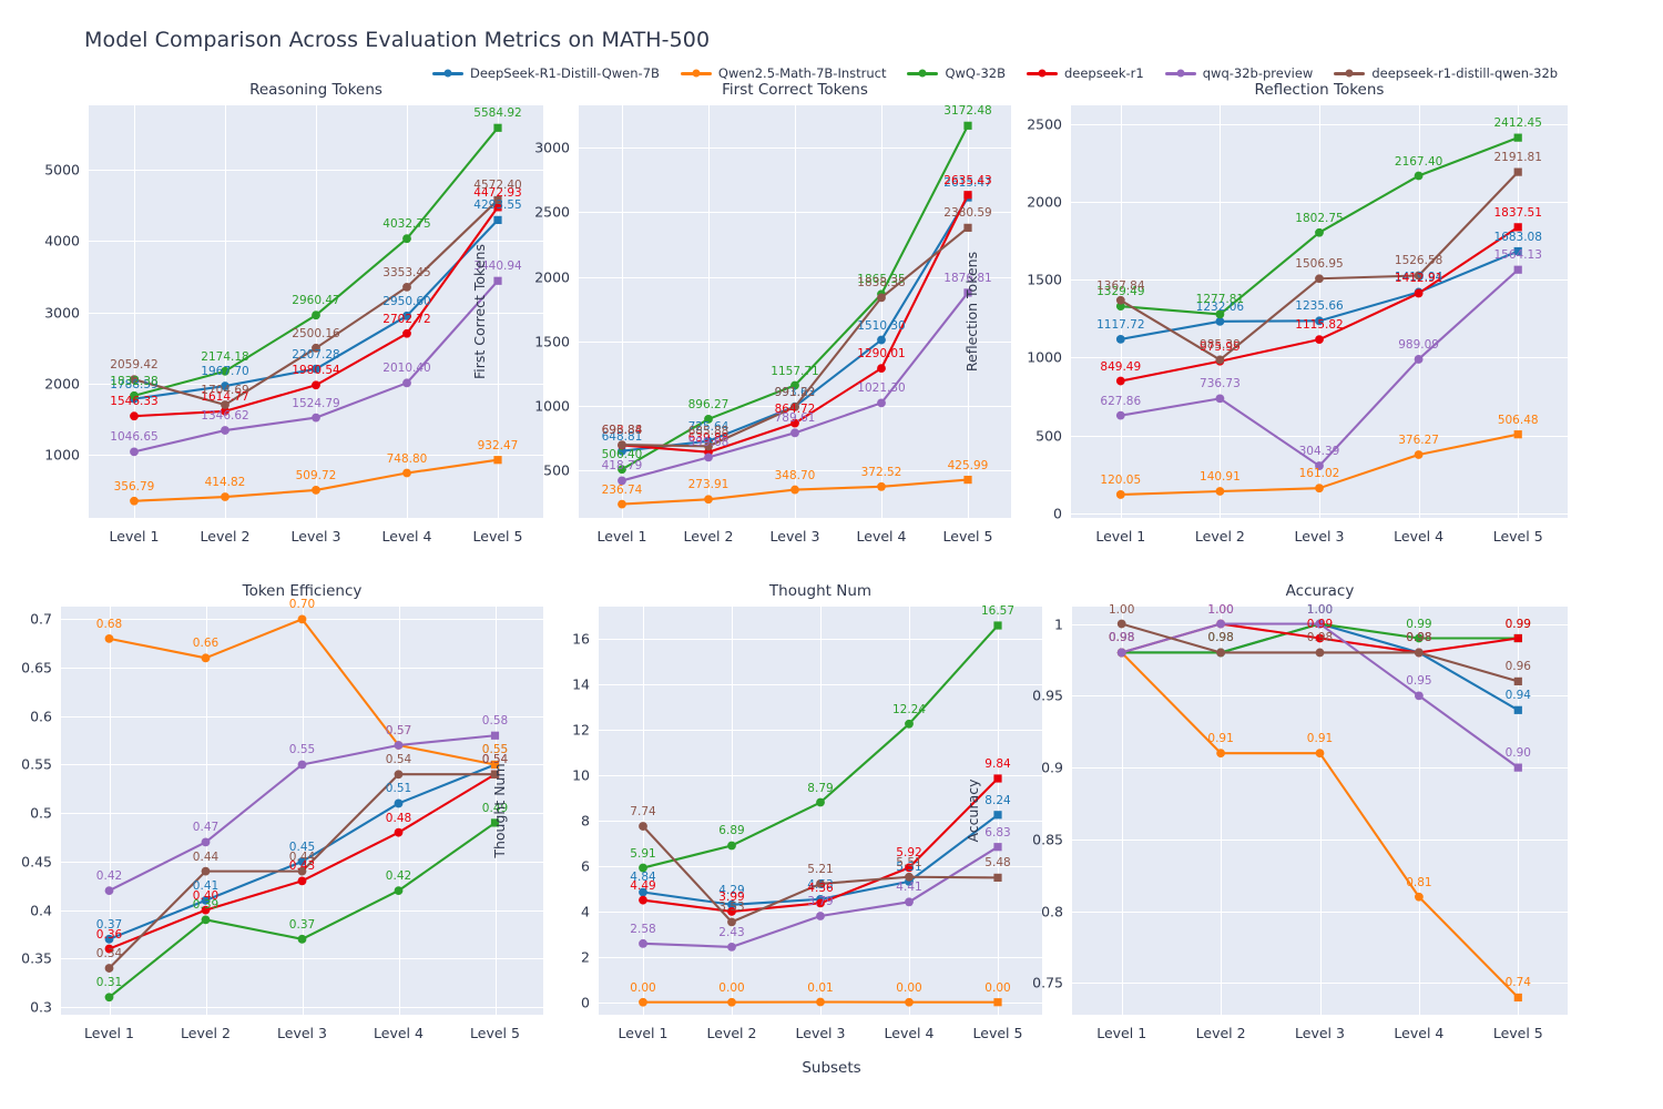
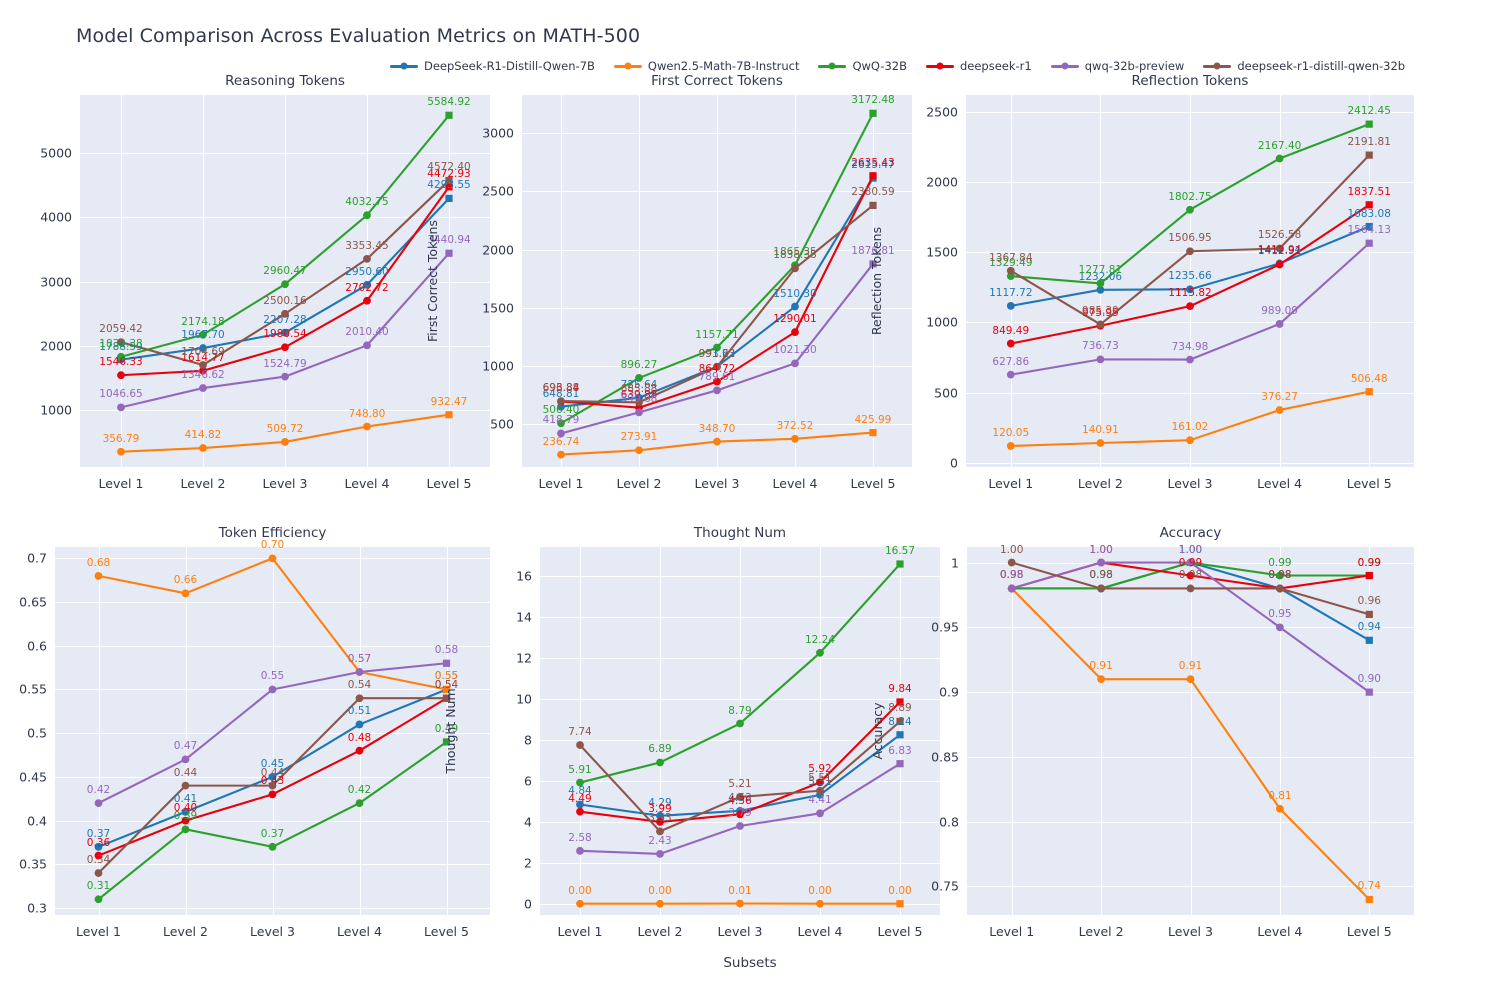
Reflection Tokens/qwq-32b-preview/Level 3: 304.39 -> 734.98
Thought Num/deepseek-r1-distill-qwen-32b/Level 5: 5.48 -> 8.89
